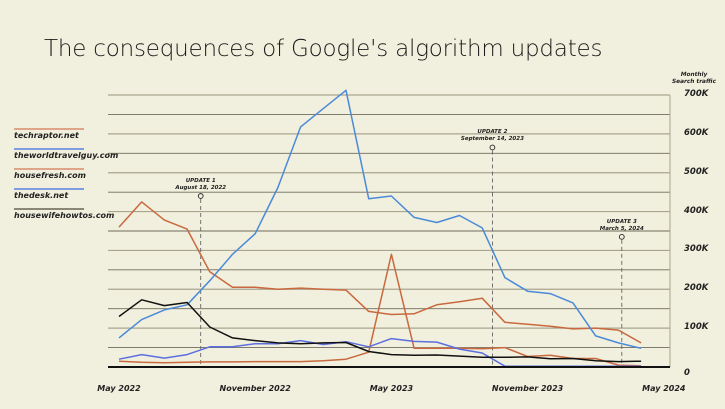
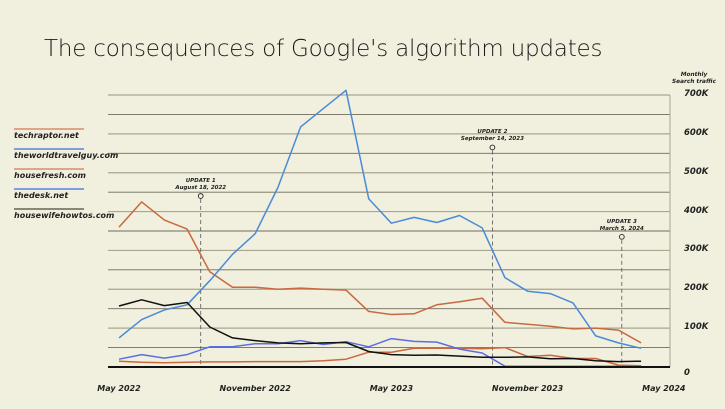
housewifehowtos.com/May 2022: 130K -> 160K
theworldtravelguy.com/May 2023: 440K -> 370K
housefresh.com/May 2023: 290K -> 40K
